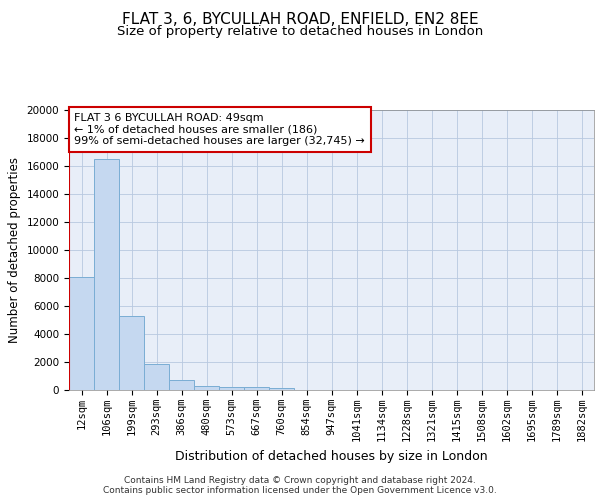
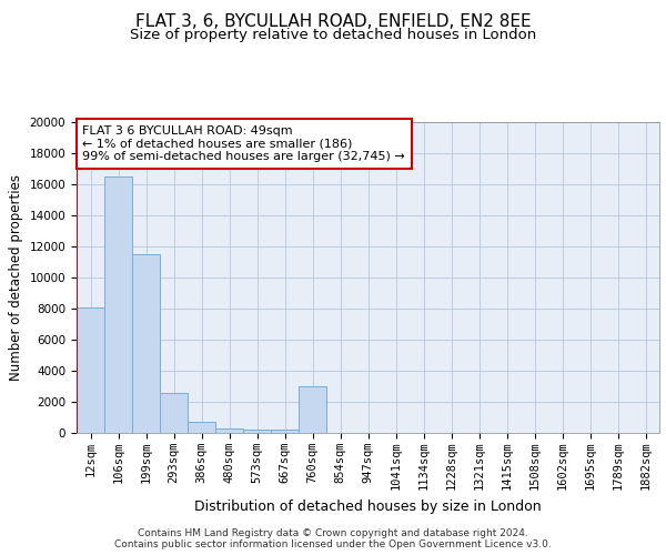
199sqm: 5300 -> 11500
293sqm: 1800 -> 2600
760sqm: 200 -> 3000
